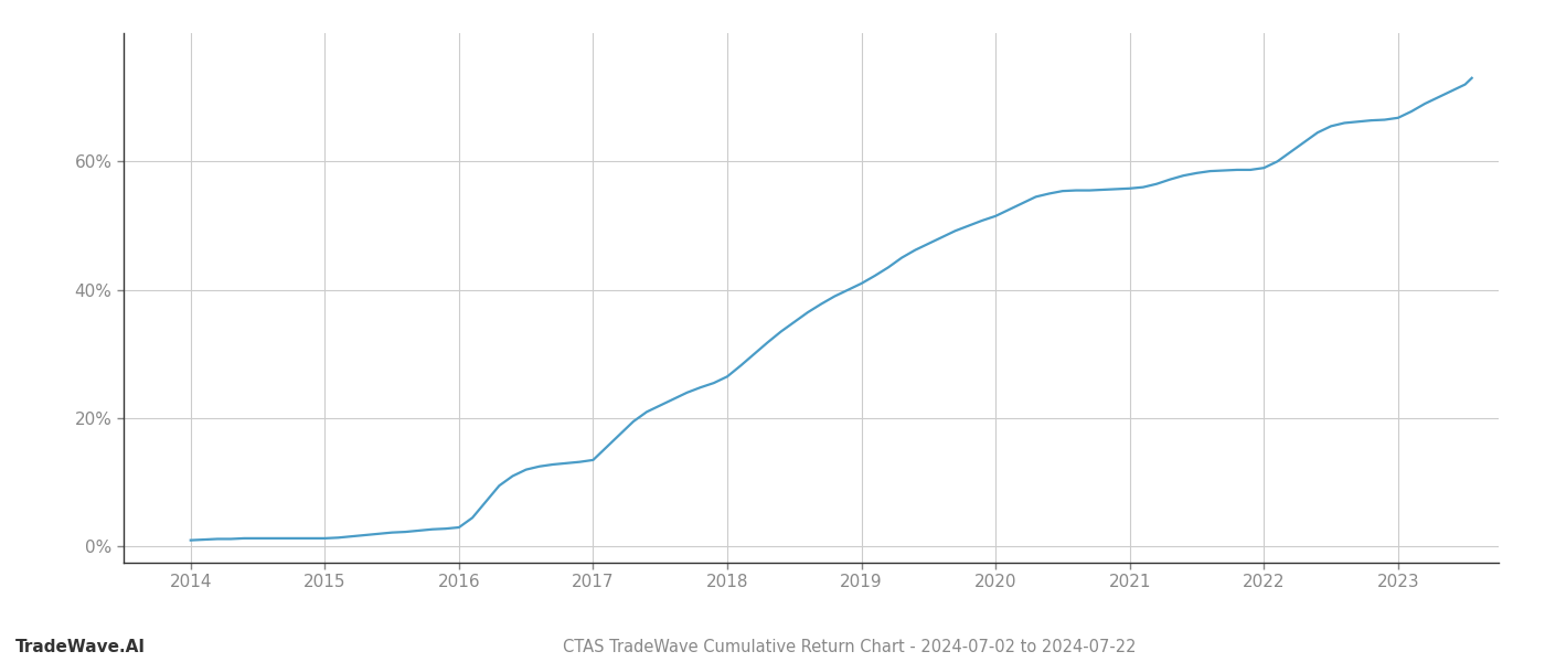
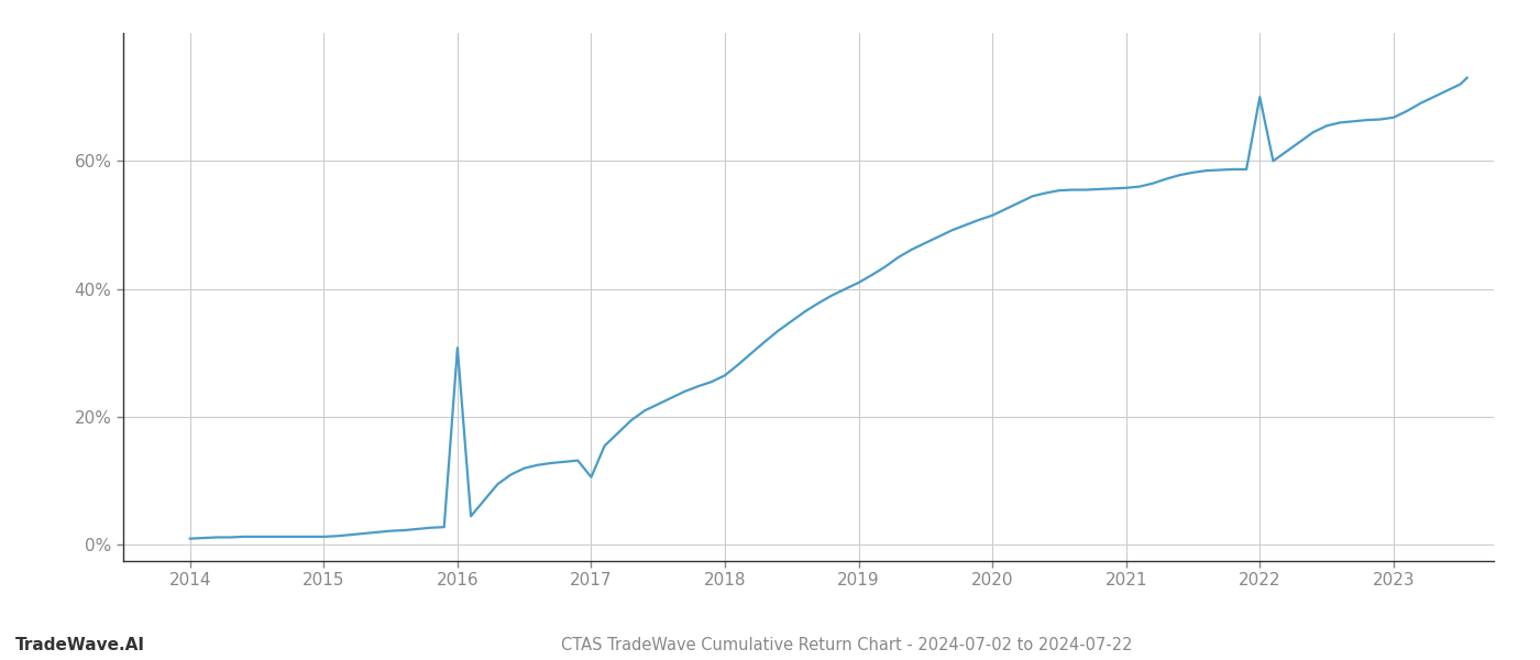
2016: 3.0% -> 30.8%
2017: 13.5% -> 10.6%
2022: 59.0% -> 70.0%
